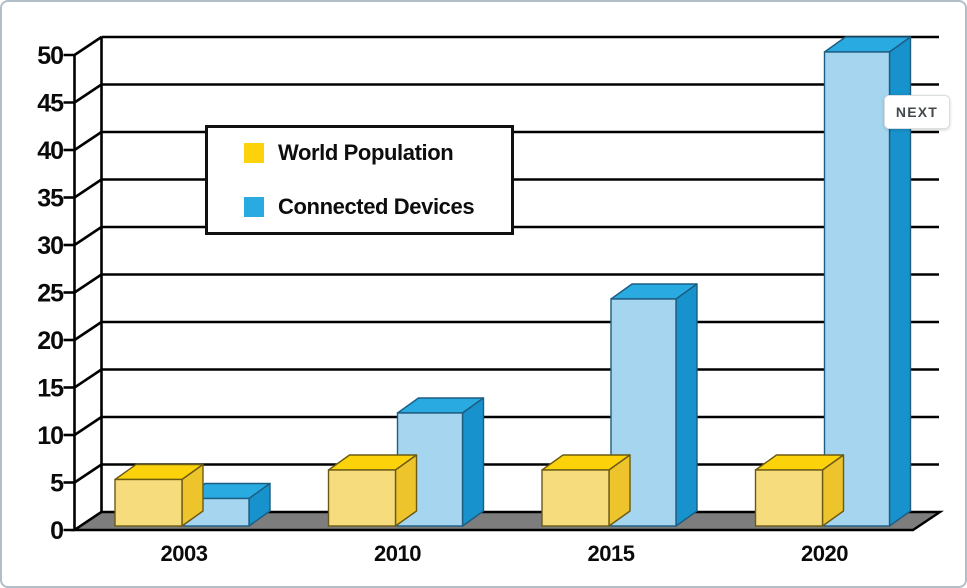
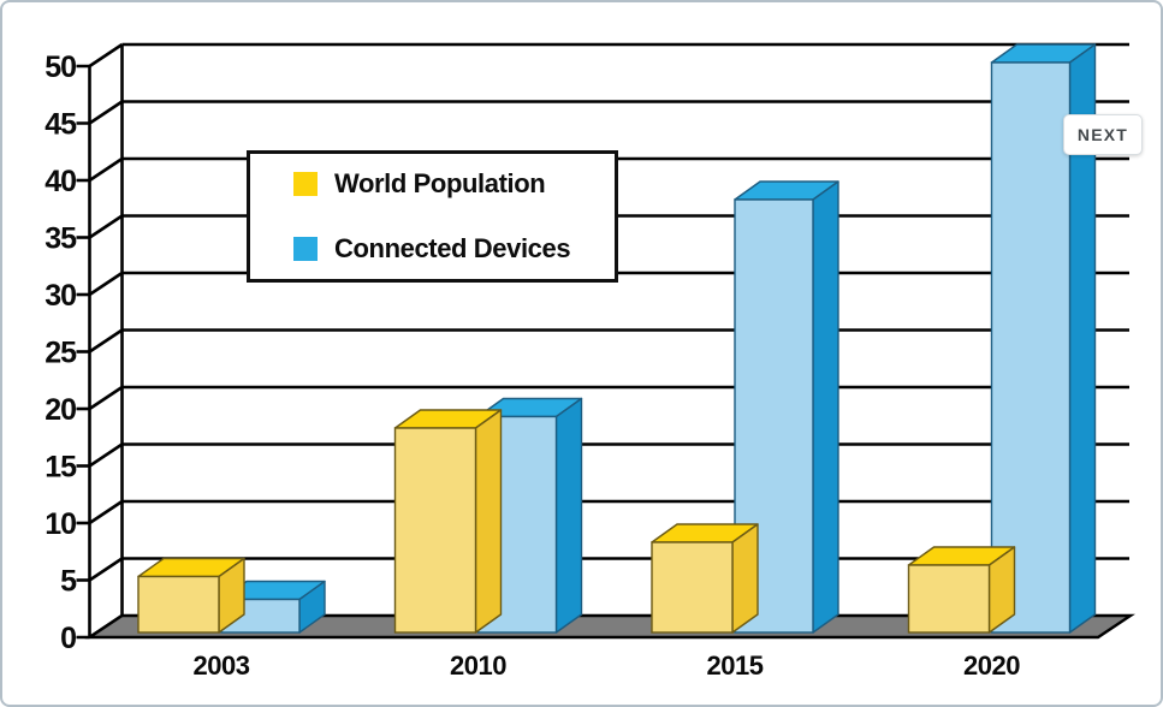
World Population/2010: 6 -> 18
Connected Devices/2010: 12 -> 19
World Population/2015: 6 -> 8
Connected Devices/2015: 24 -> 38
